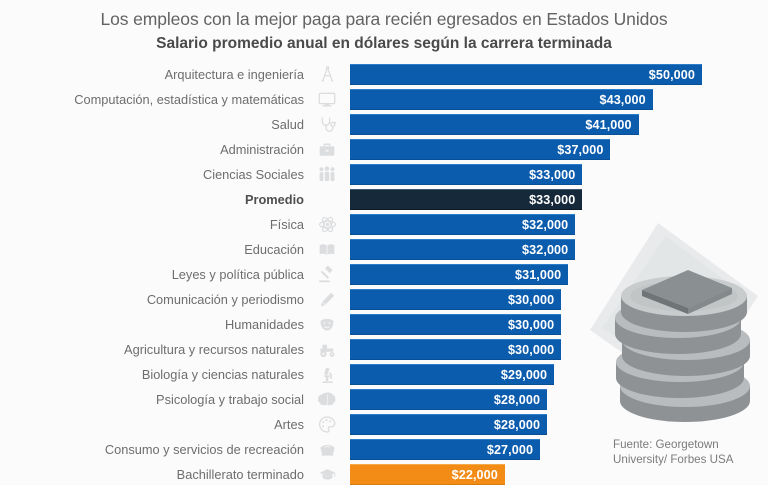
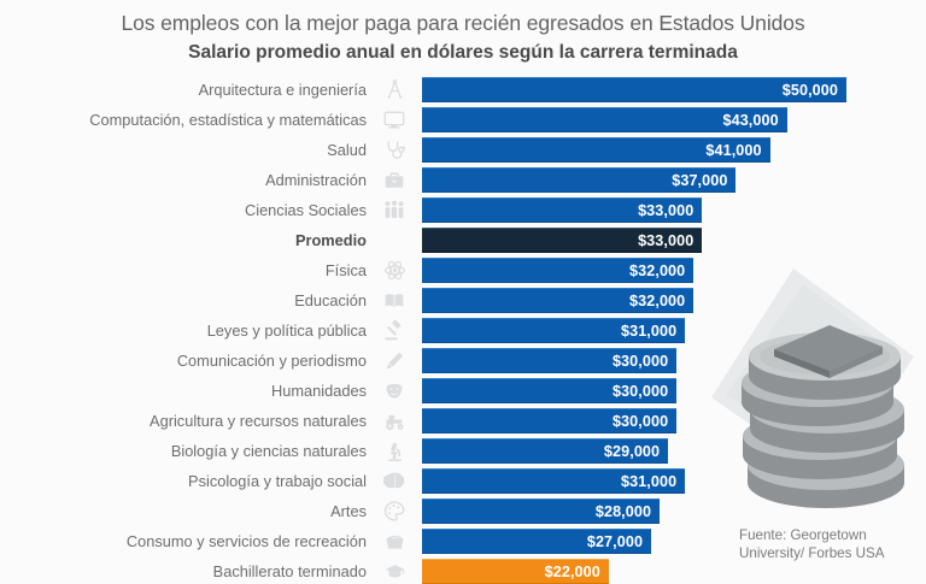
Psicología y trabajo social: $28,000 -> $31,000
